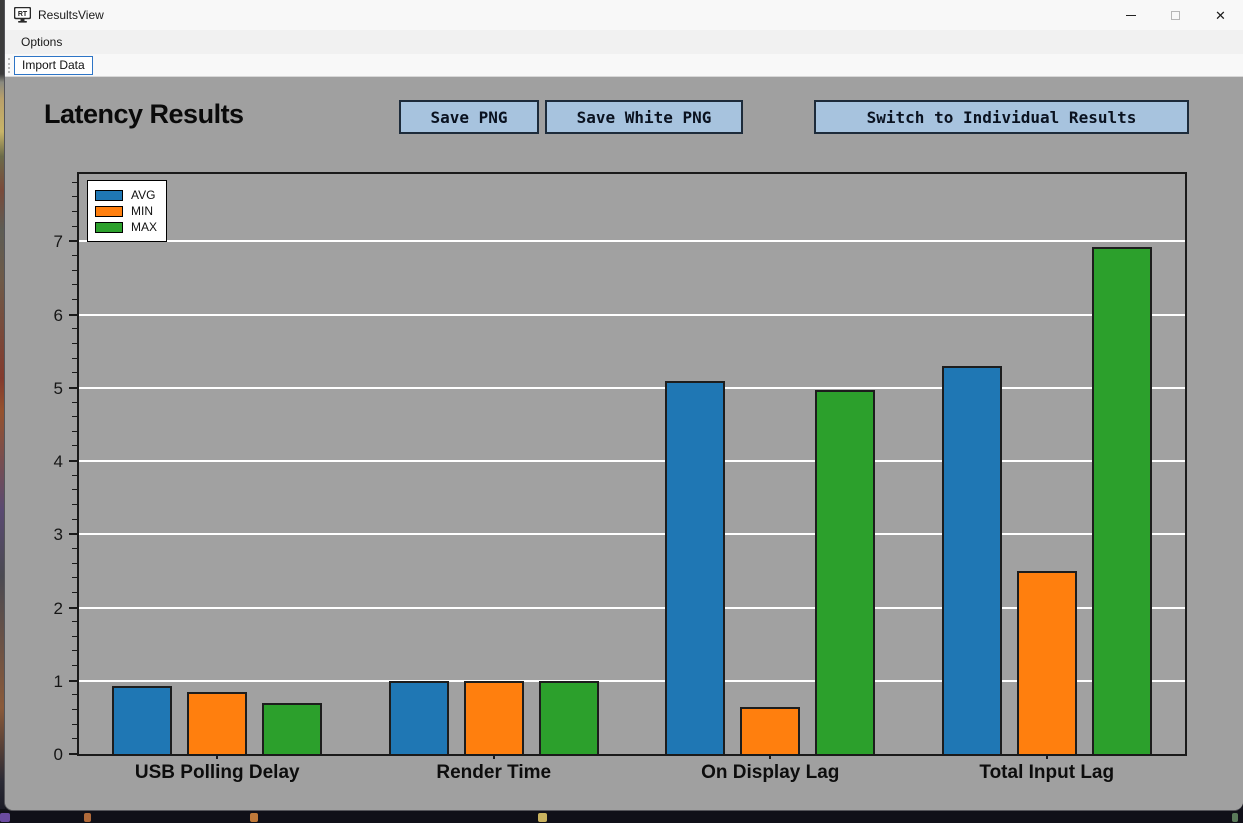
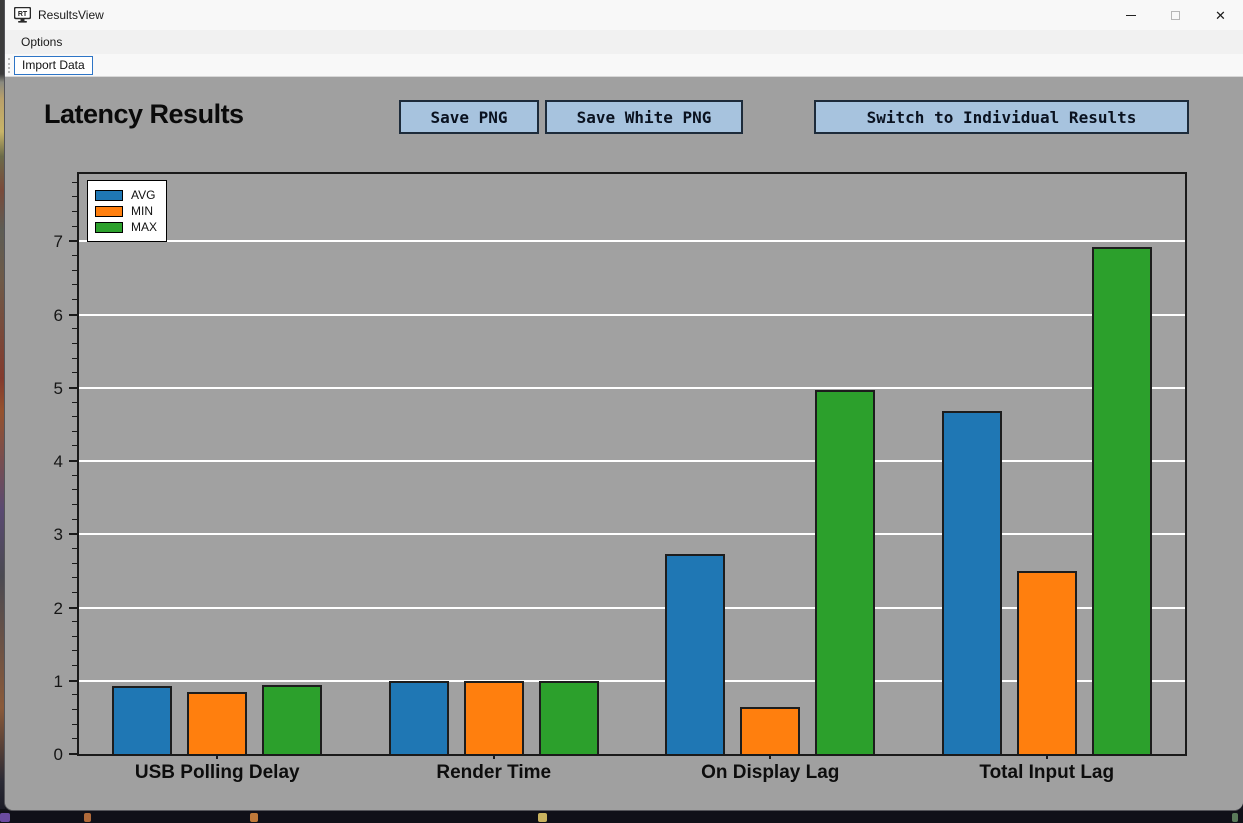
MAX/USB Polling Delay: 0.7 -> 0.9
AVG/On Display Lag: 5.1 -> 2.7
AVG/Total Input Lag: 5.3 -> 4.7
